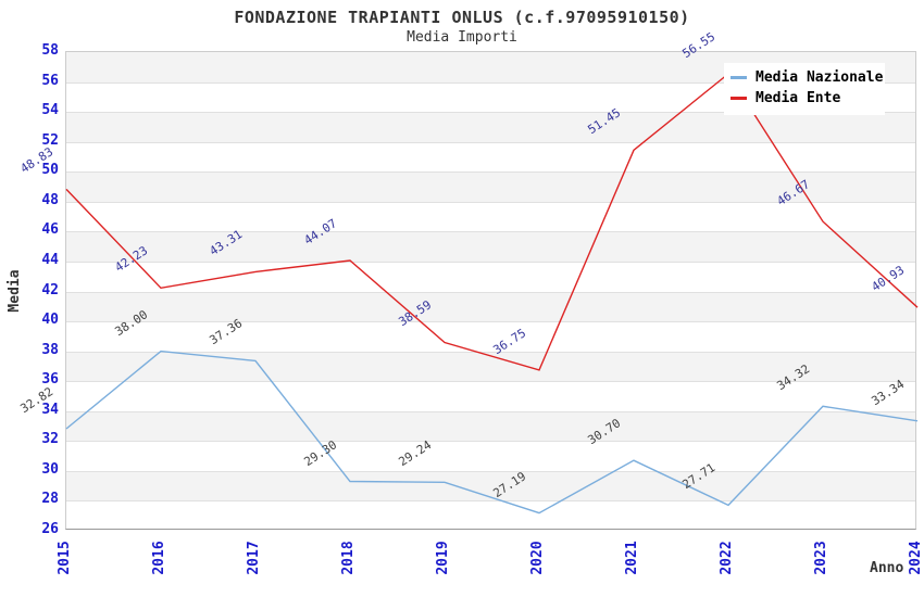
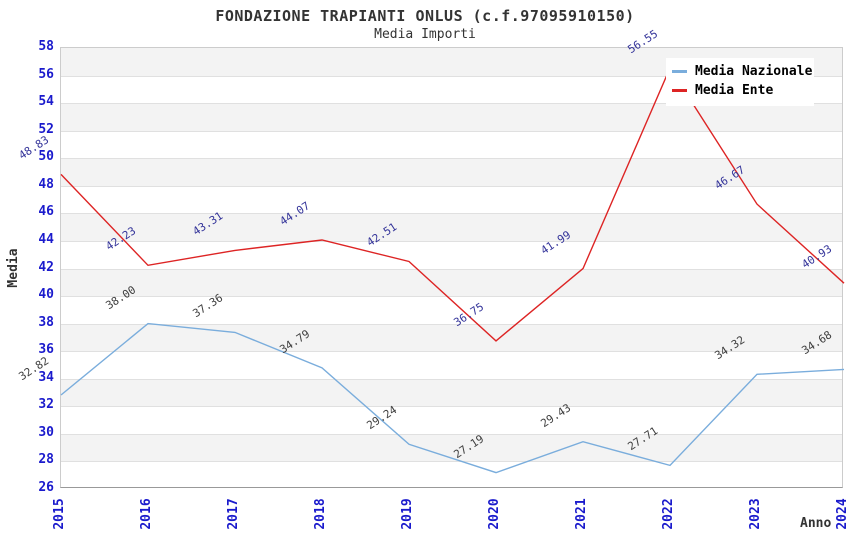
Media Nazionale/2018: 29.30 -> 34.79
Media Ente/2019: 38.59 -> 42.51
Media Nazionale/2021: 30.70 -> 29.43
Media Ente/2021: 51.45 -> 41.99
Media Nazionale/2024: 33.34 -> 34.68
